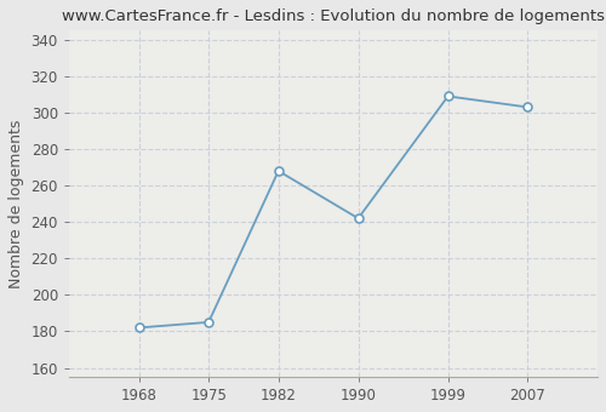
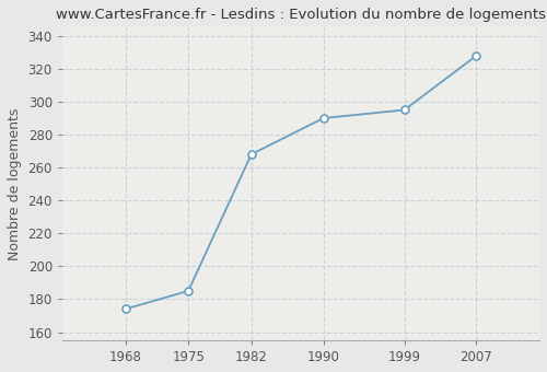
1968: 182 -> 174
1990: 242 -> 290
1999: 309 -> 295
2007: 303 -> 328
